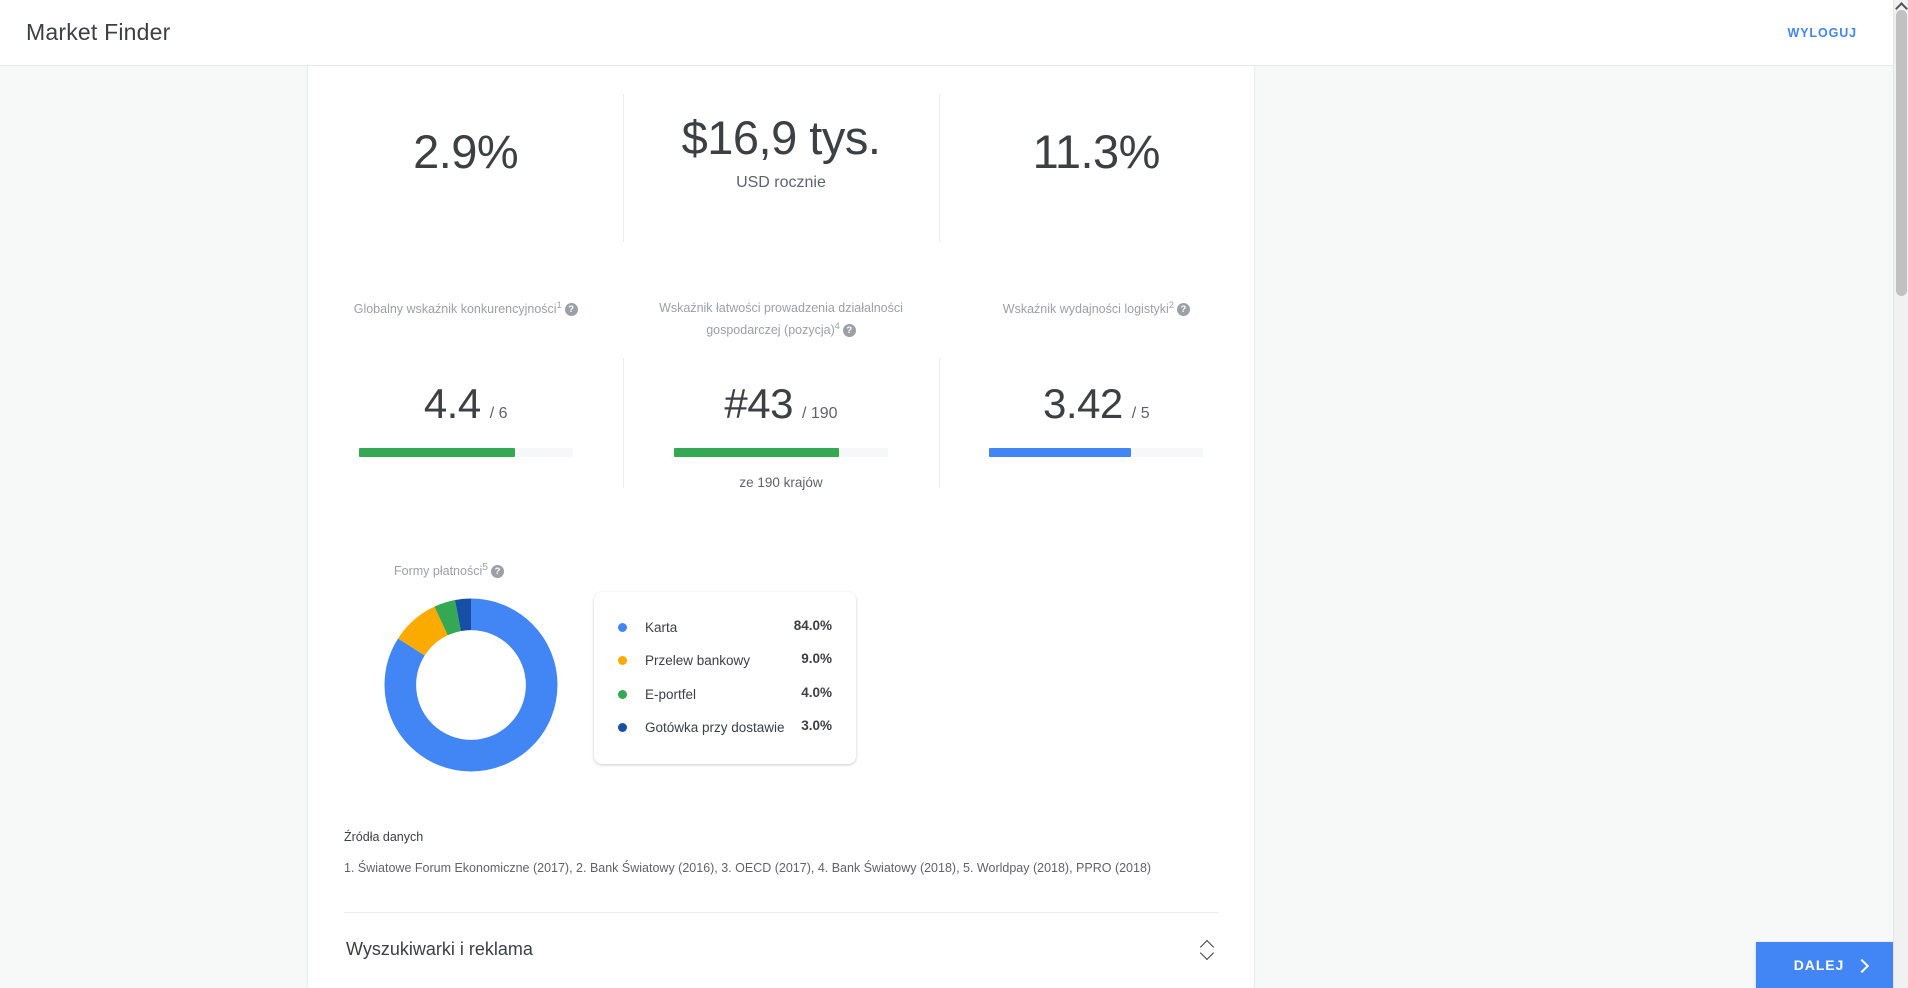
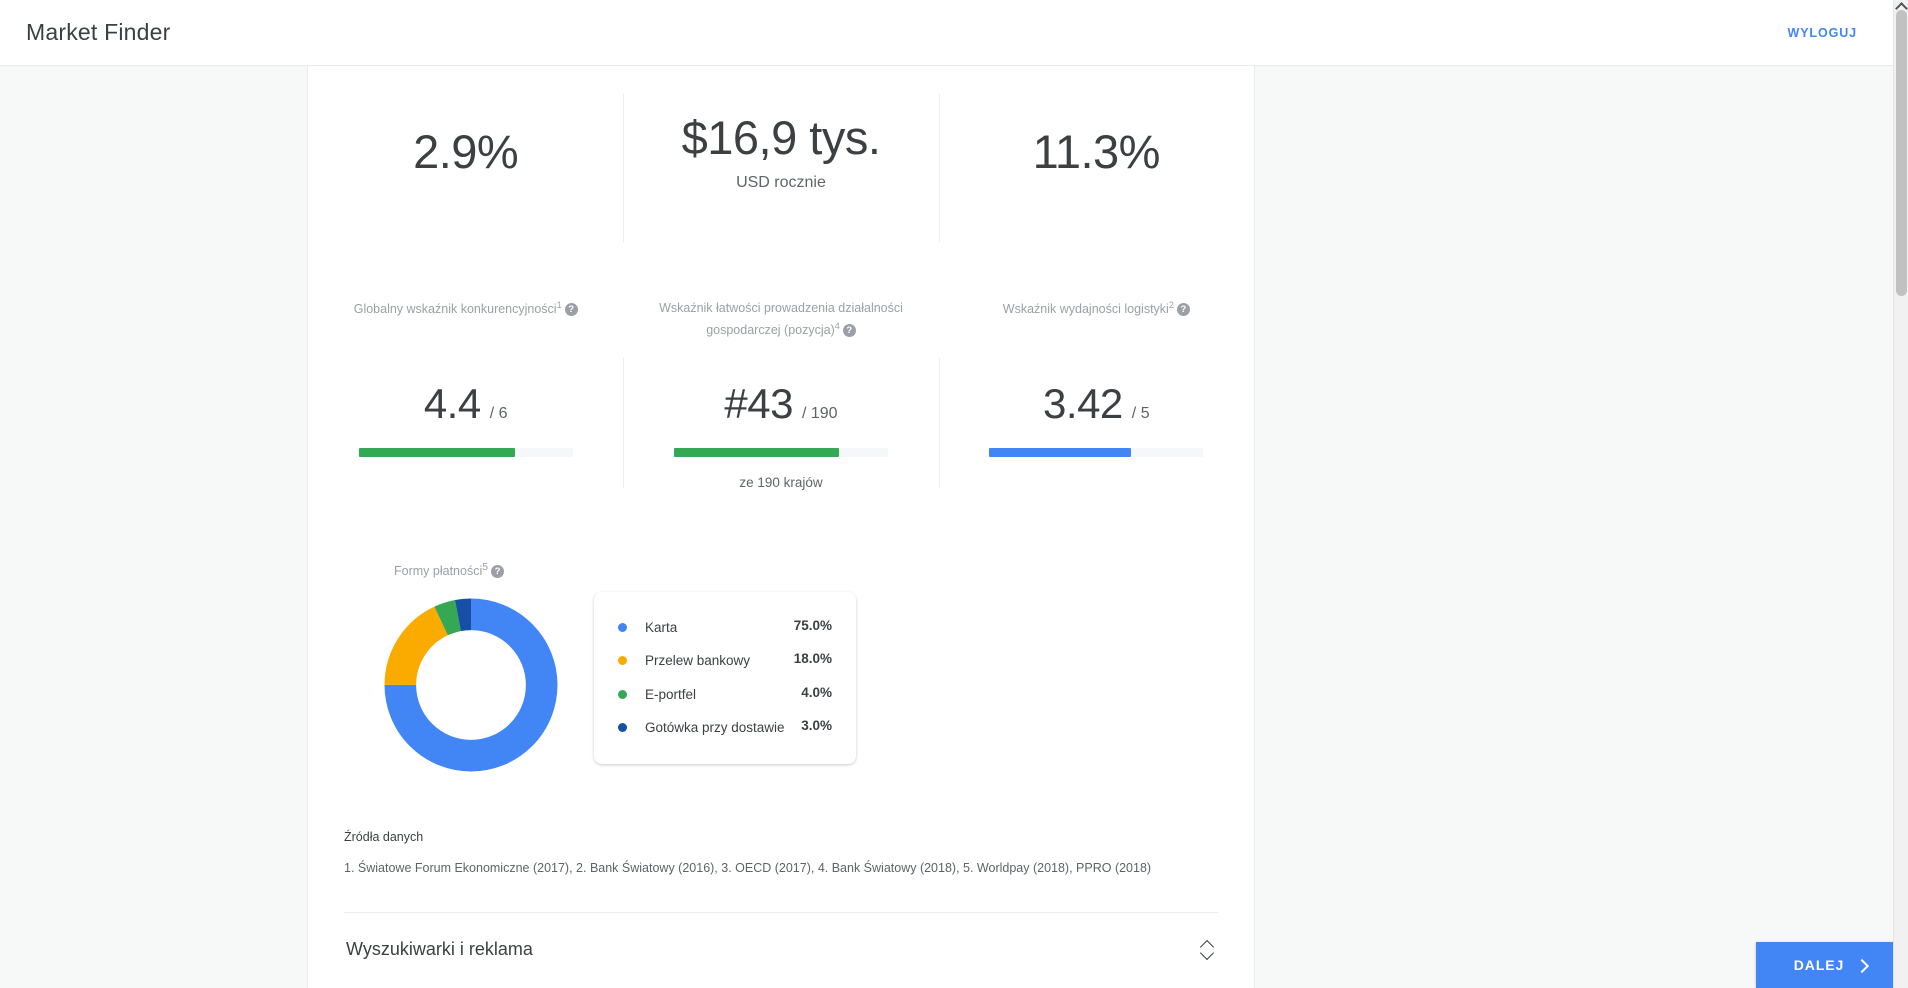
Karta: 84.0% -> 75.0%
Przelew bankowy: 9.0% -> 18.0%
